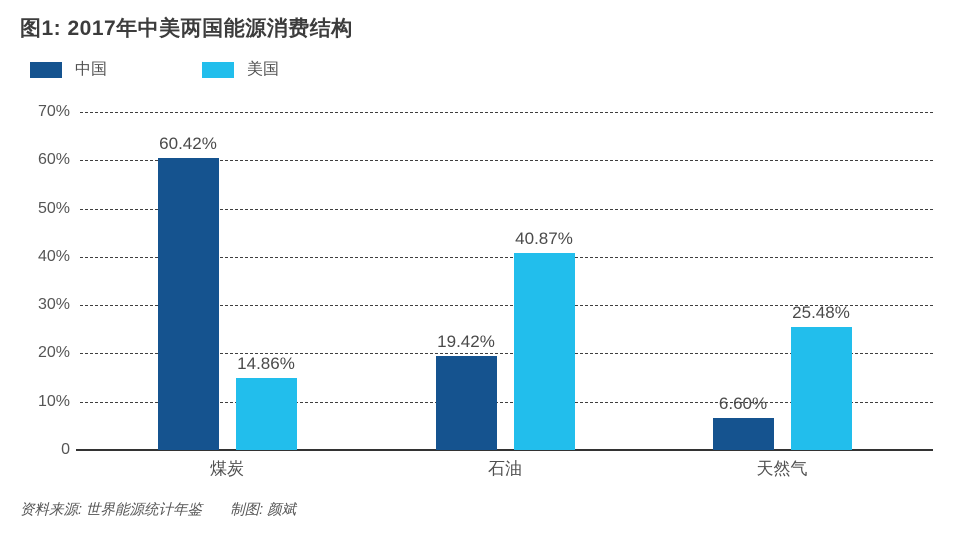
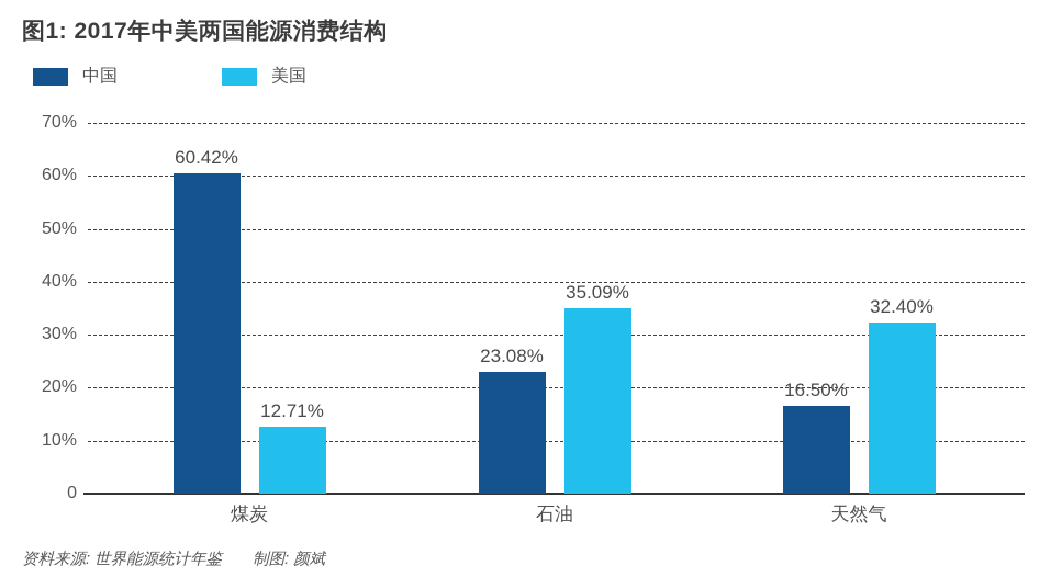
美国/煤炭: 14.86% -> 12.71%
中国/石油: 19.42% -> 23.08%
美国/石油: 40.87% -> 35.09%
中国/天然气: 6.60% -> 16.50%
美国/天然气: 25.48% -> 32.40%
